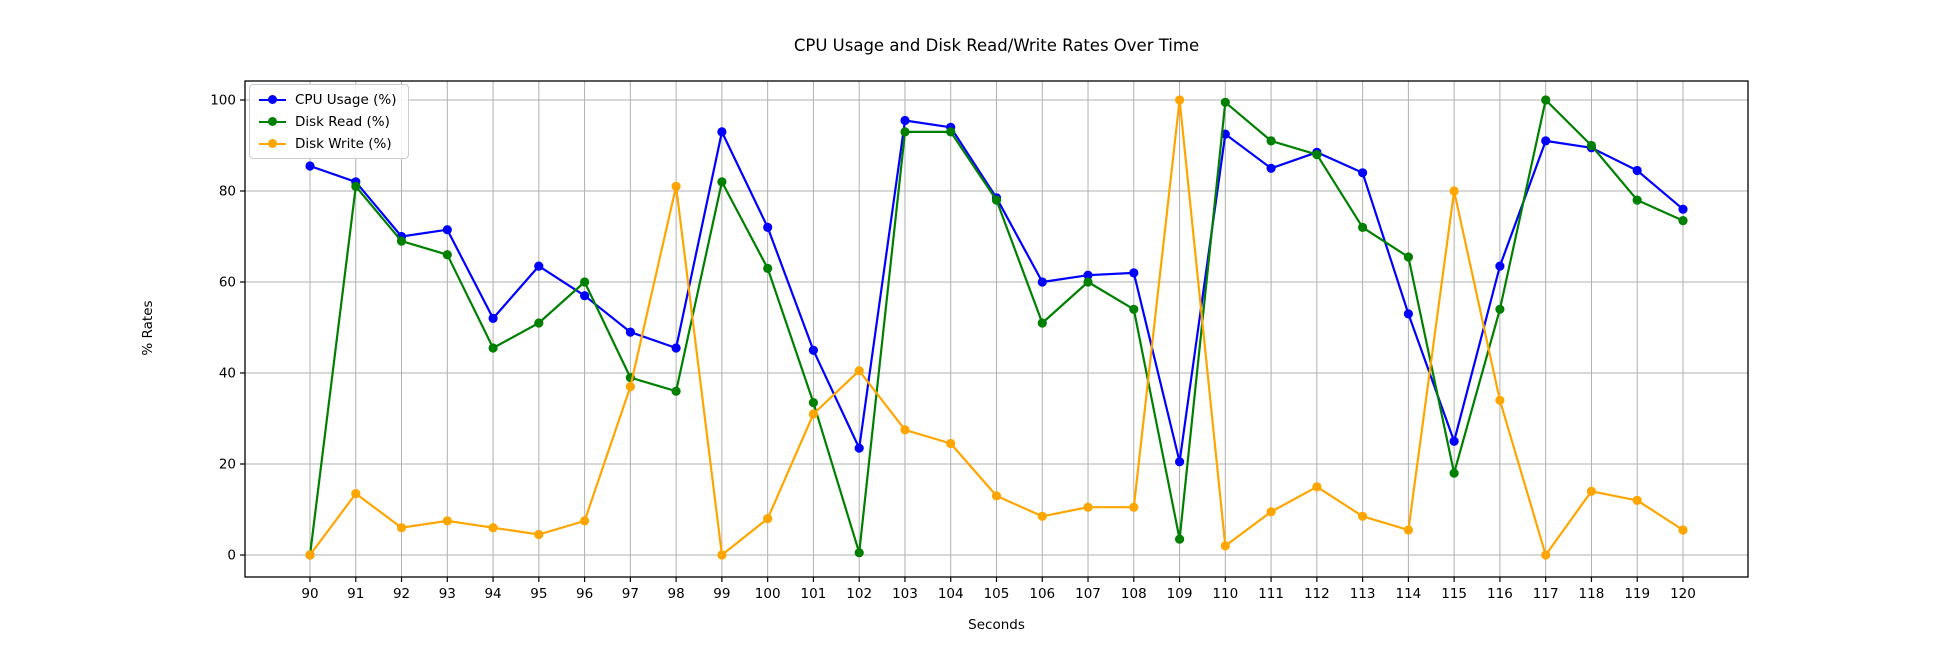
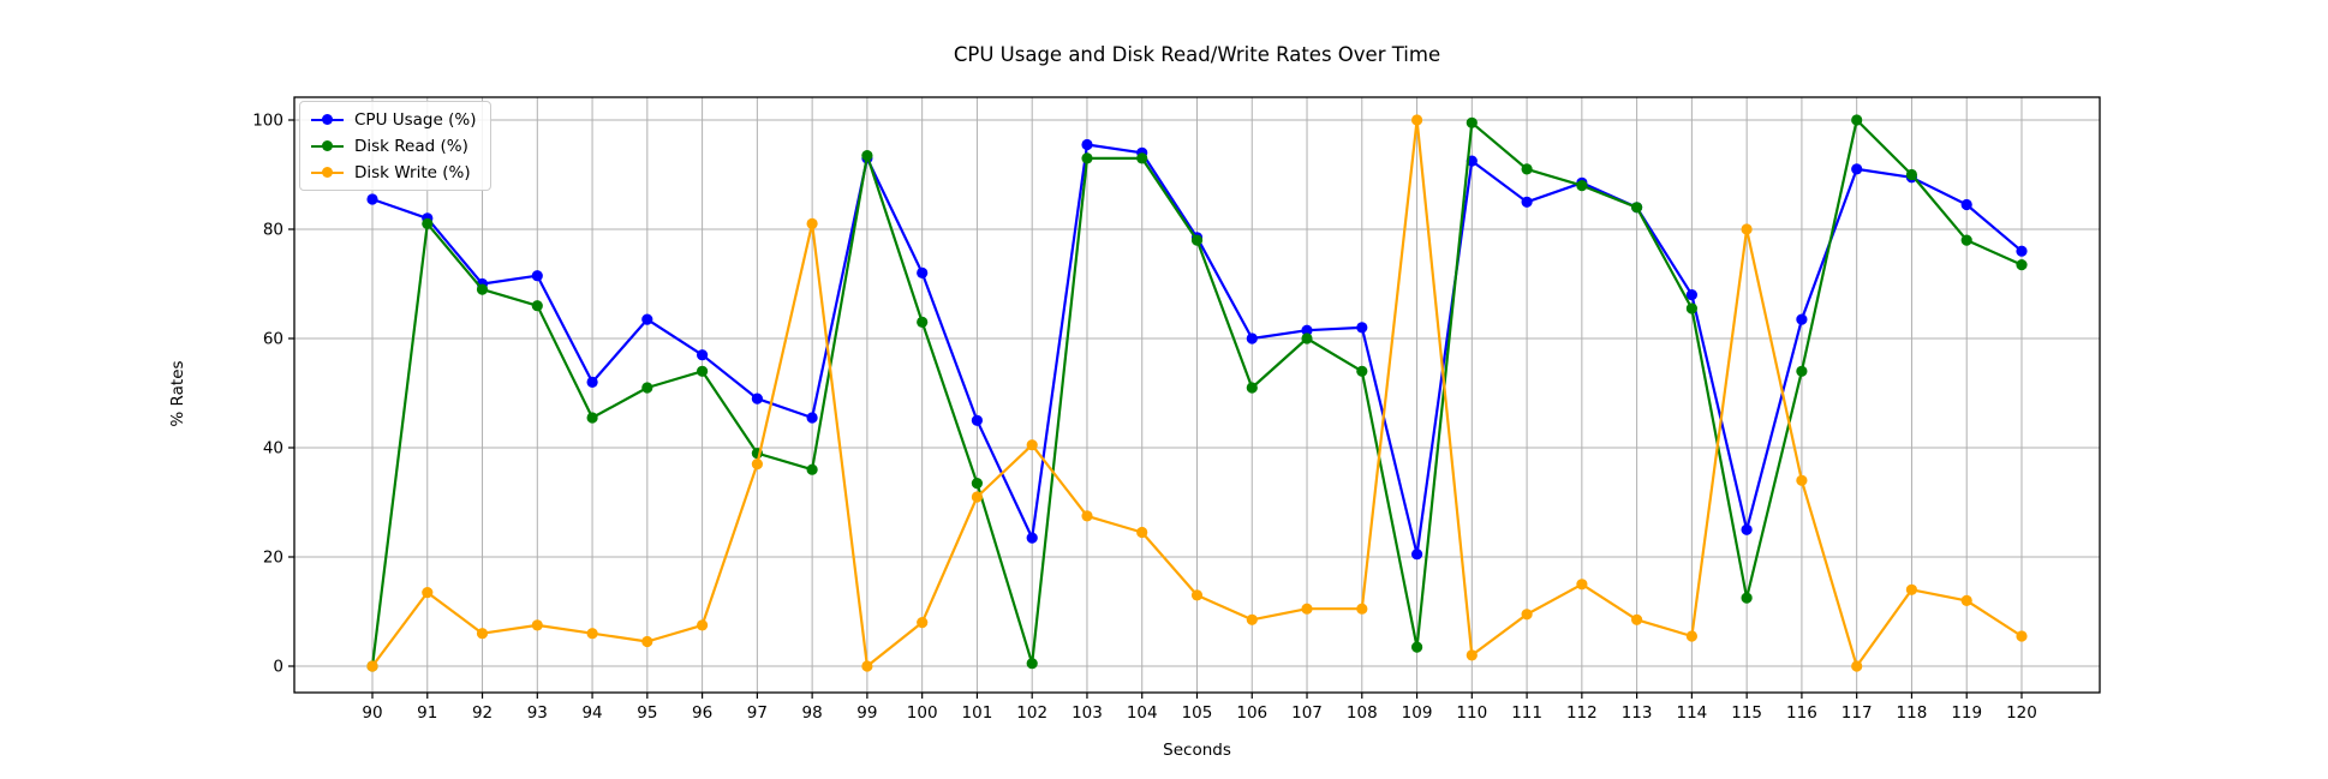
Disk Read (%)/96: 60 -> 54
Disk Read (%)/99: 82 -> 94
Disk Read (%)/113: 72 -> 84
CPU Usage (%)/114: 53 -> 68
Disk Read (%)/115: 18 -> 12
